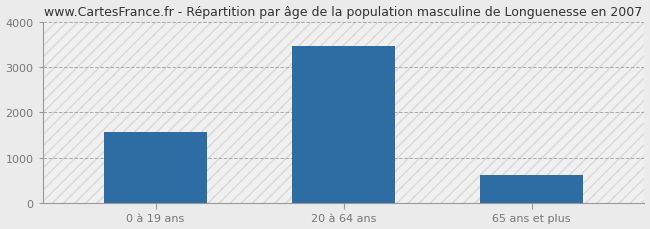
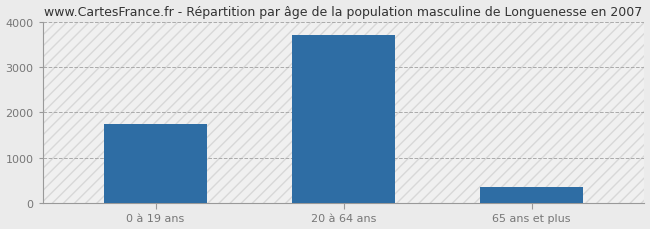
0 à 19 ans: 1560 -> 1750
20 à 64 ans: 3470 -> 3700
65 ans et plus: 620 -> 350
